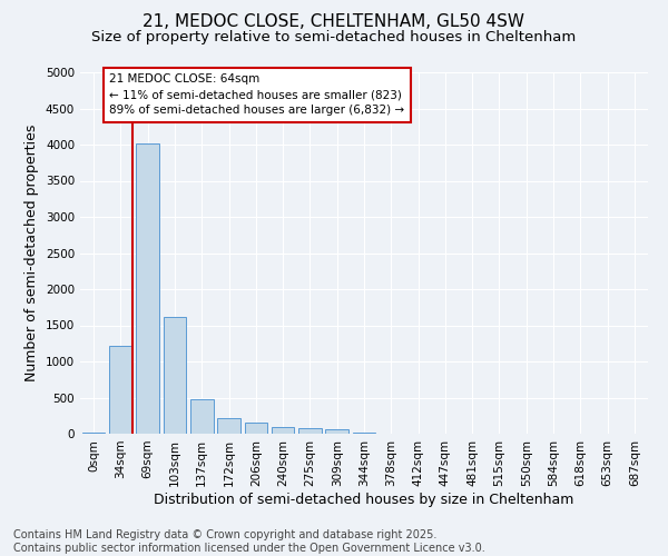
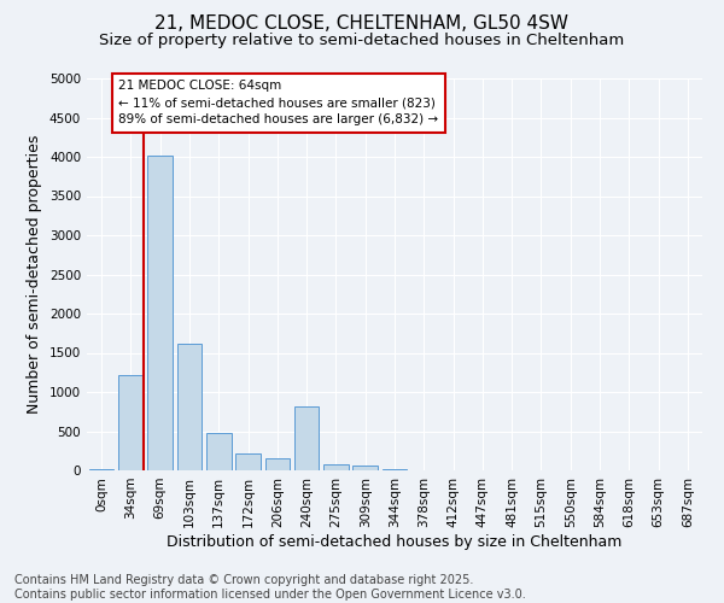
240sqm: 100 -> 820
